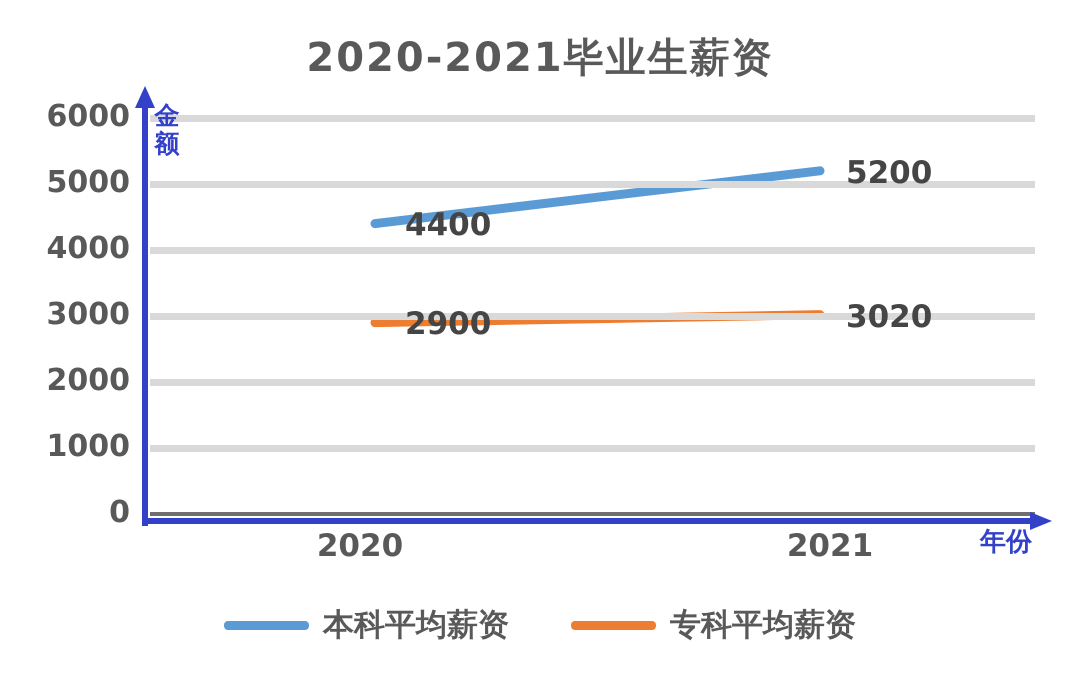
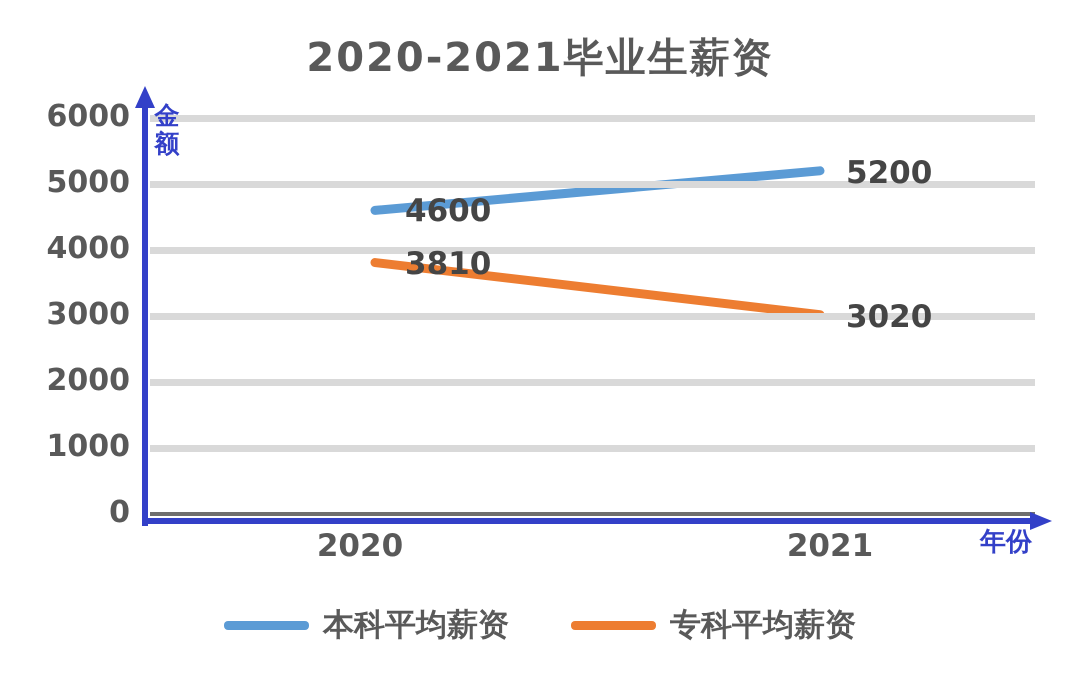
本科平均薪资/2020: 4400 -> 4600
专科平均薪资/2020: 2900 -> 3810
